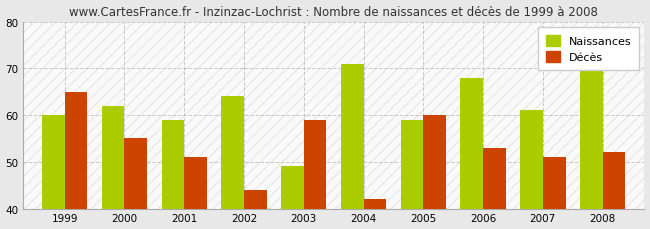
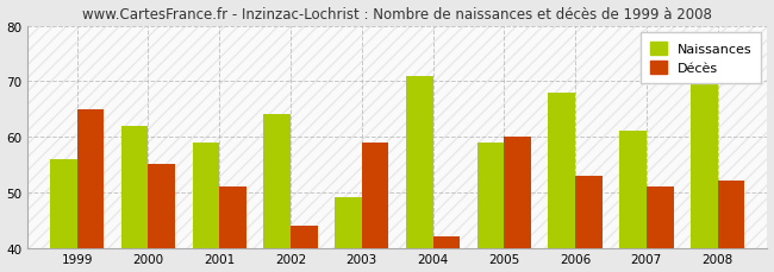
Naissances/1999: 60 -> 56
